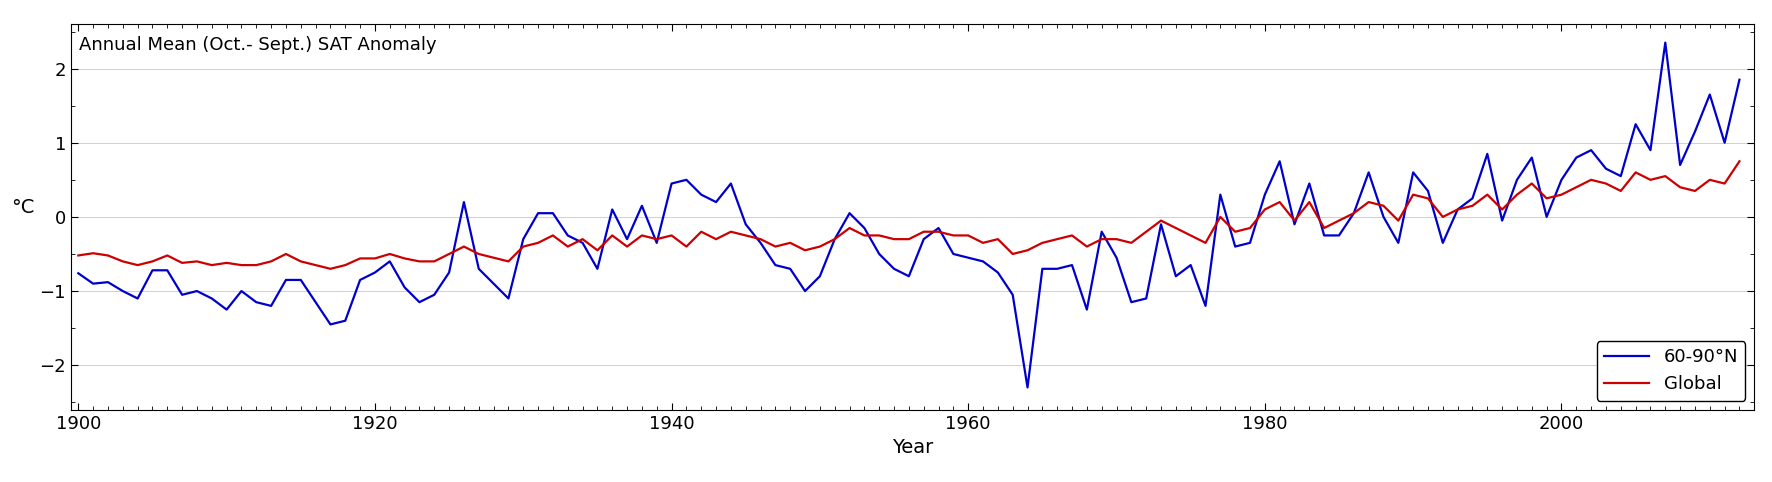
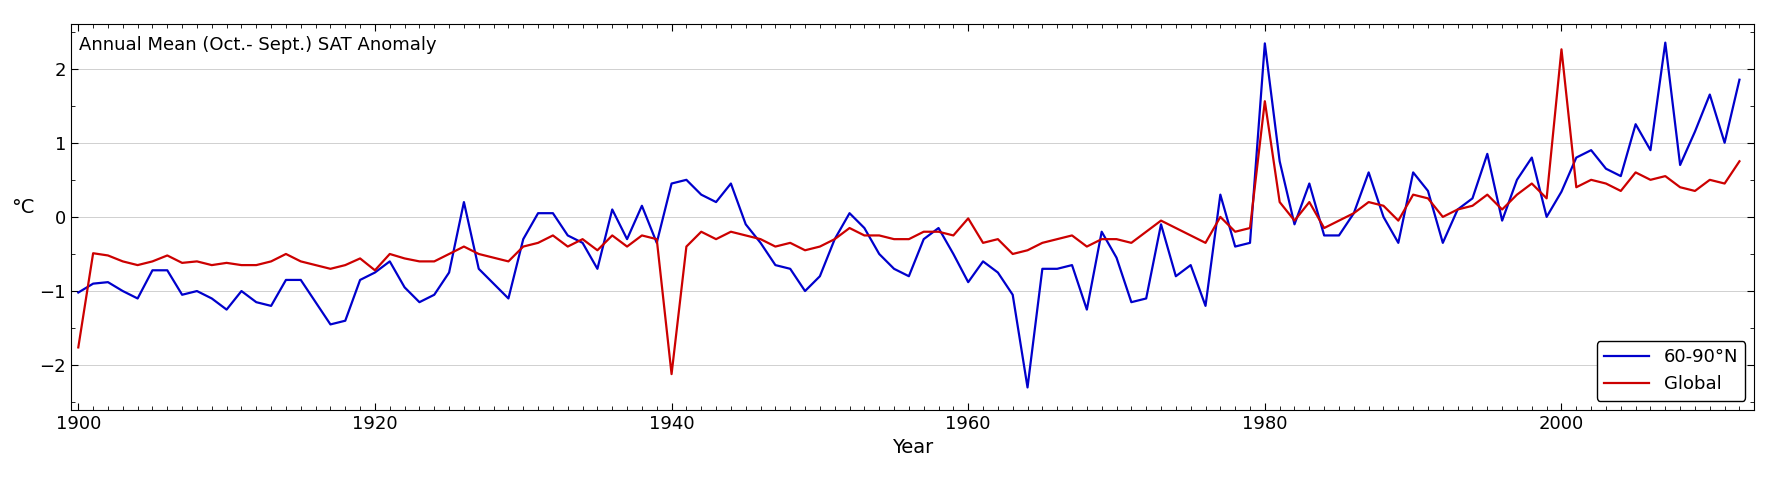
60-90°N/1900: -0.76 -> -1.02
Global/1900: -0.52 -> -1.76
Global/1920: -0.56 -> -0.72
Global/1940: -0.25 -> -2.12
60-90°N/1960: -0.55 -> -0.88
Global/1960: -0.25 -> -0.02
60-90°N/1980: 0.30 -> 2.34
Global/1980: 0.10 -> 1.56
60-90°N/2000: 0.50 -> 0.34
Global/2000: 0.30 -> 2.26
